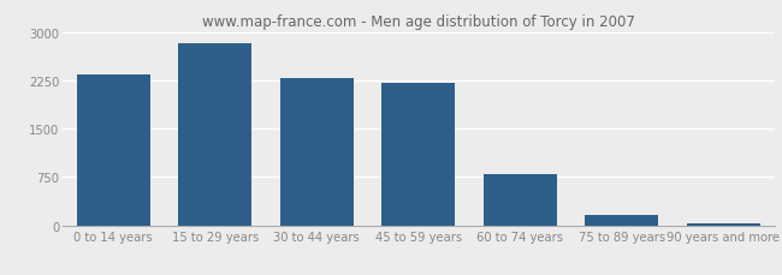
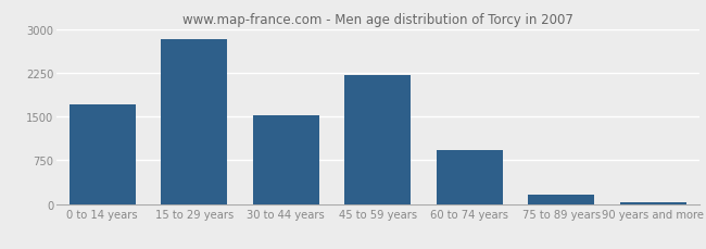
0 to 14 years: 2340 -> 1700
30 to 44 years: 2280 -> 1520
60 to 74 years: 790 -> 920
